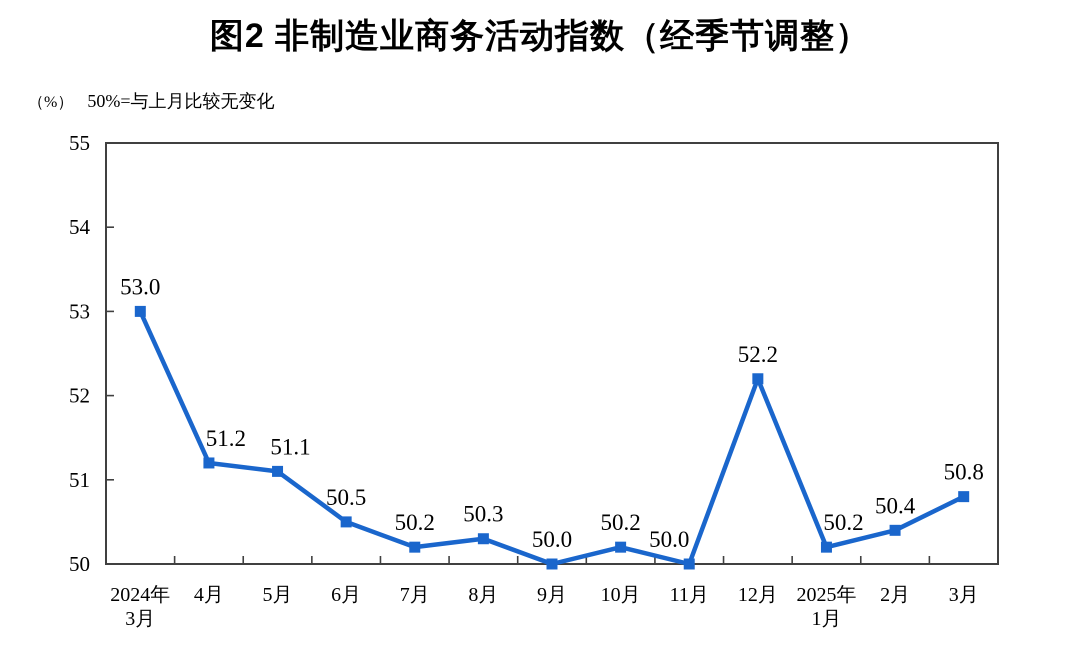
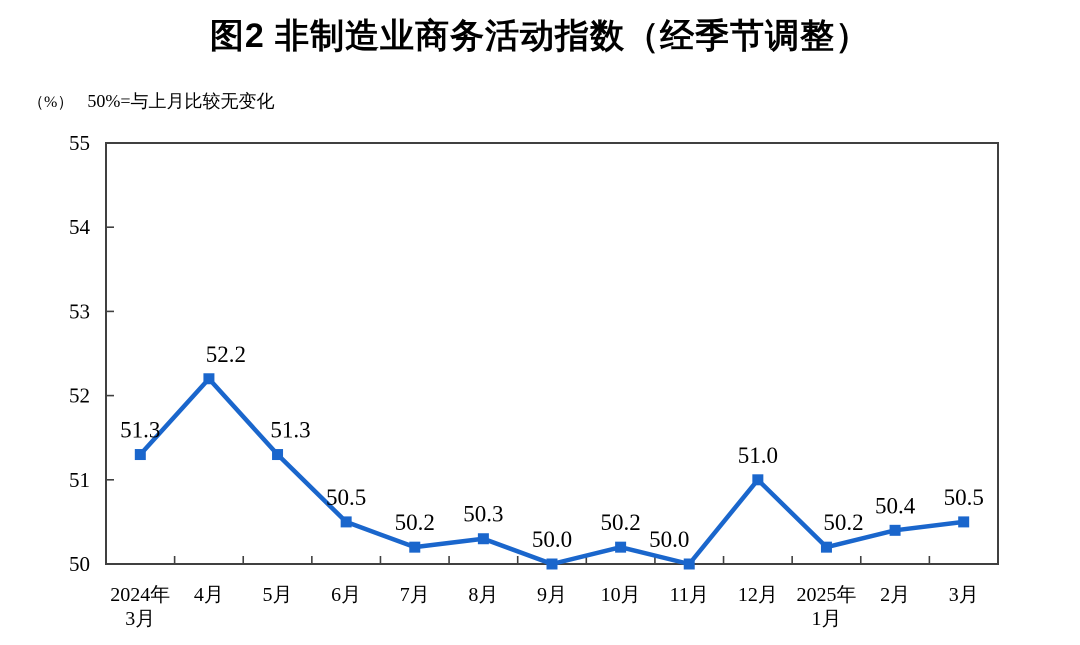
2024年3月: 53.0 -> 51.3
4月: 51.2 -> 52.2
5月: 51.1 -> 51.3
12月: 52.2 -> 51.0
3月: 50.8 -> 50.5
